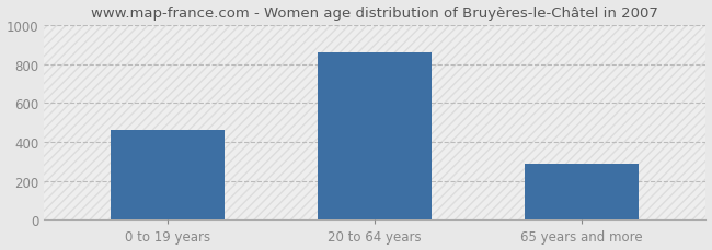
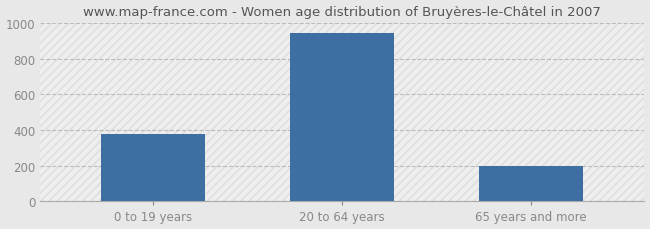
0 to 19 years: 460 -> 380
20 to 64 years: 860 -> 940
65 years and more: 290 -> 200
